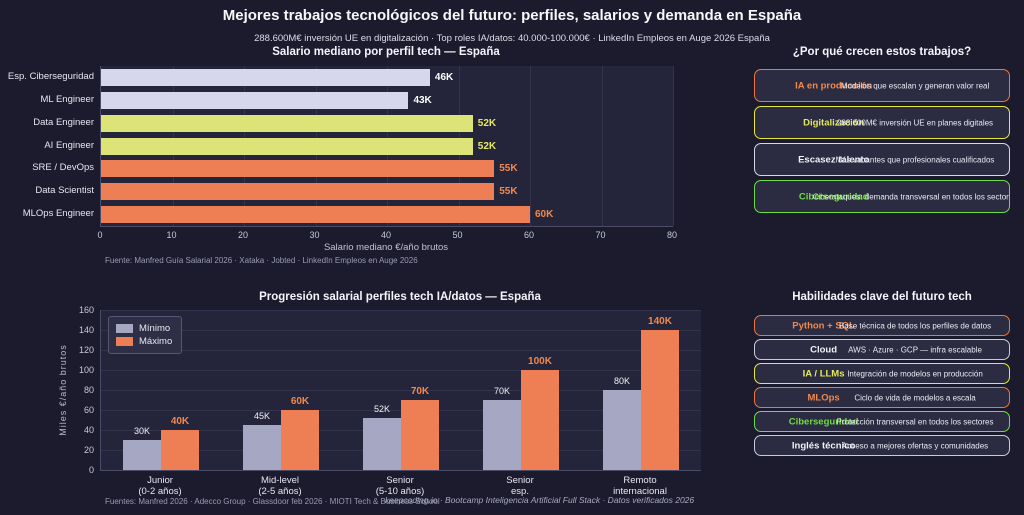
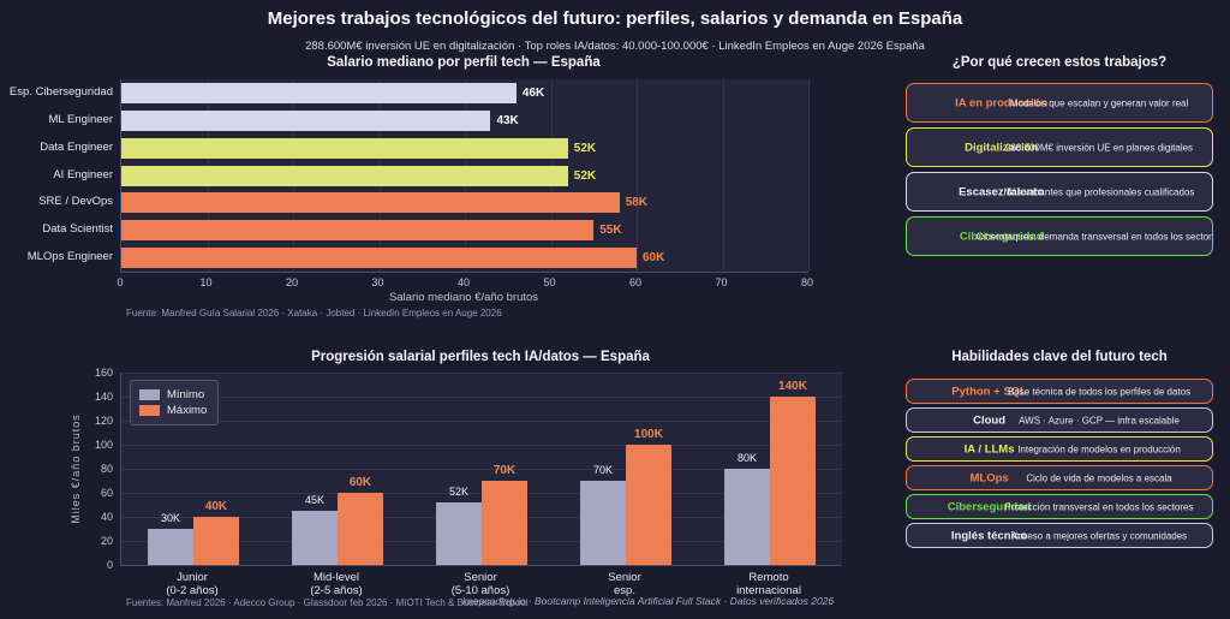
Salario mediano por perfil tech — España/SRE / DevOps: 55K -> 58K
